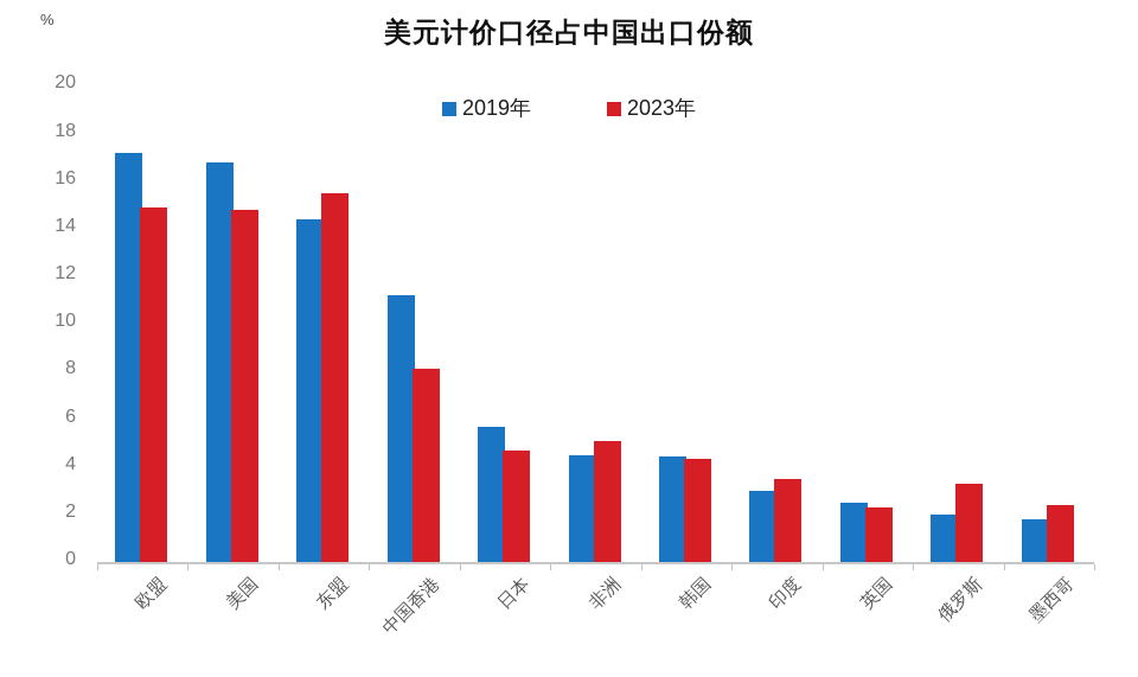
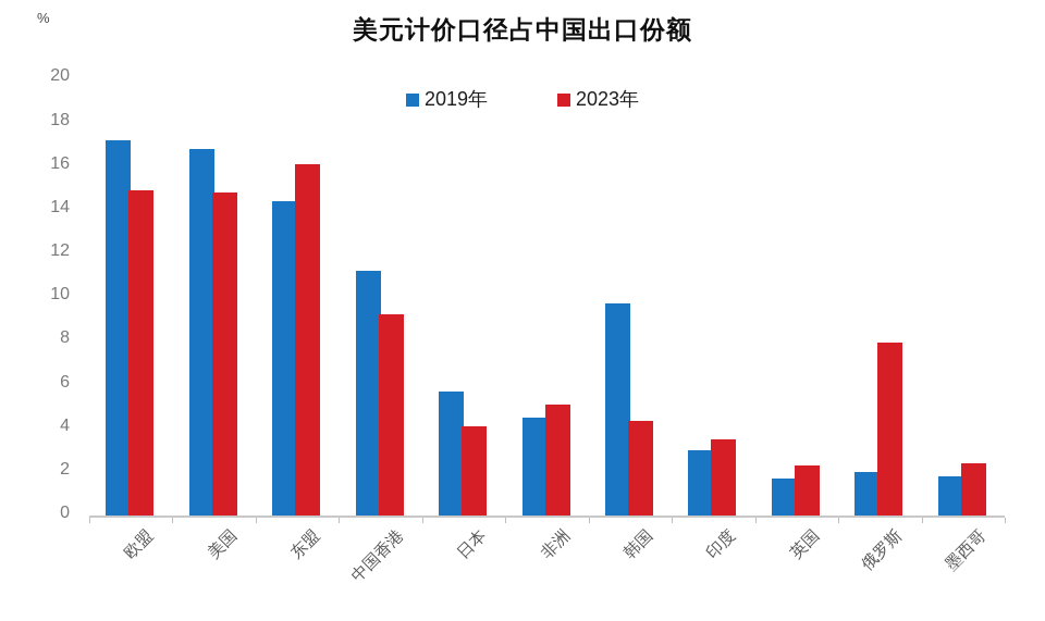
2023年/东盟: 15.5 -> 16.1
2023年/中国香港: 8.1 -> 9.2
2023年/日本: 4.7 -> 4.1
2019年/韩国: 4.5 -> 9.7
2019年/英国: 2.5 -> 1.7
2023年/俄罗斯: 3.3 -> 7.9
